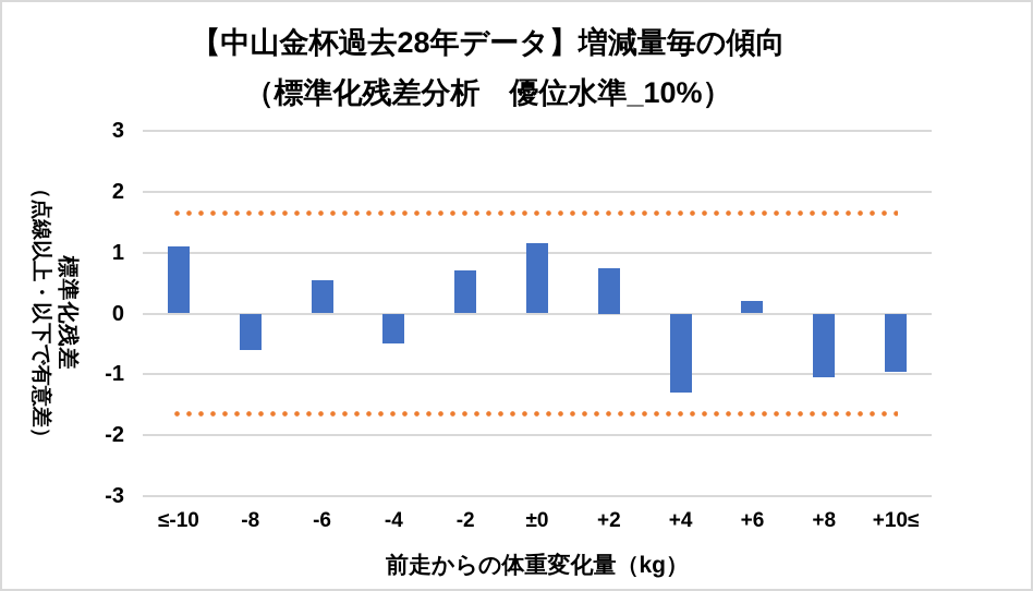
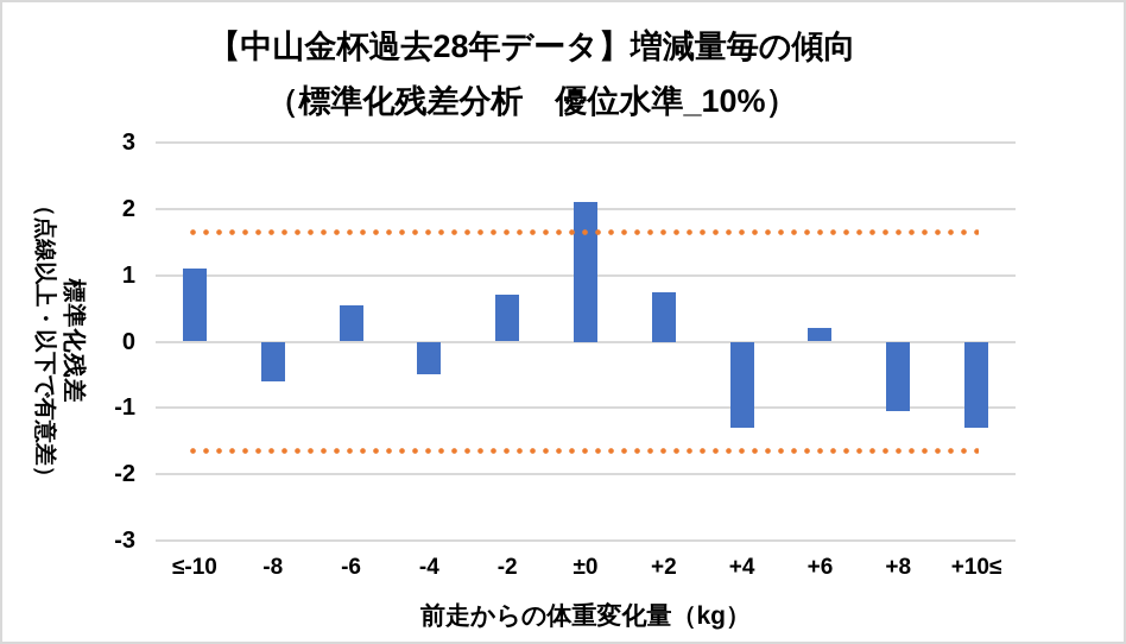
±0: 1.1 -> 2.1
+10≤: -0.9 -> -1.3
